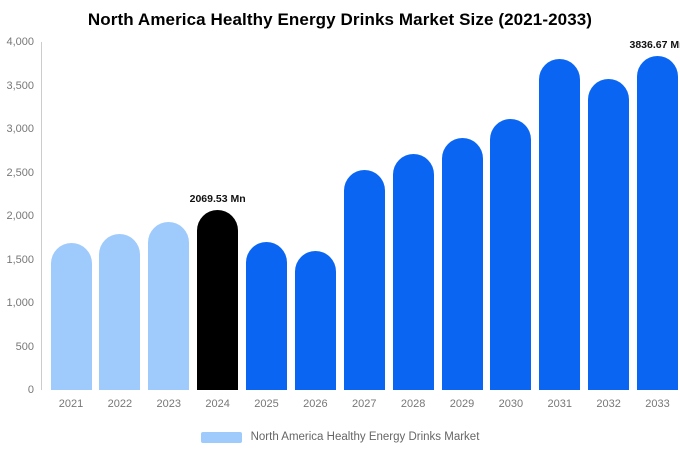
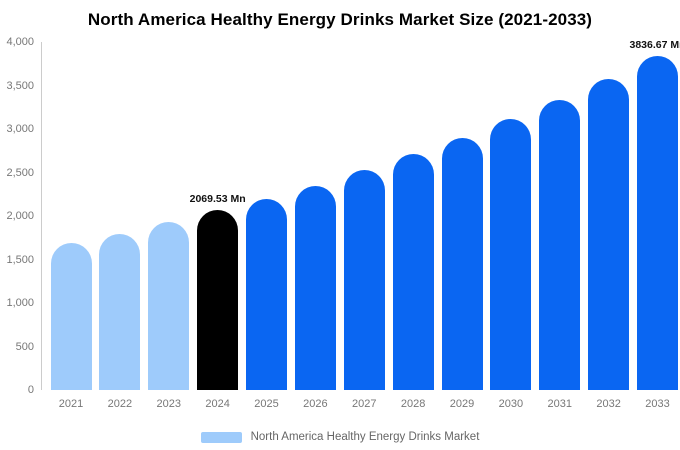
2025: 1700 -> 2200
2026: 1600 -> 2400
2031: 3800 -> 3300
